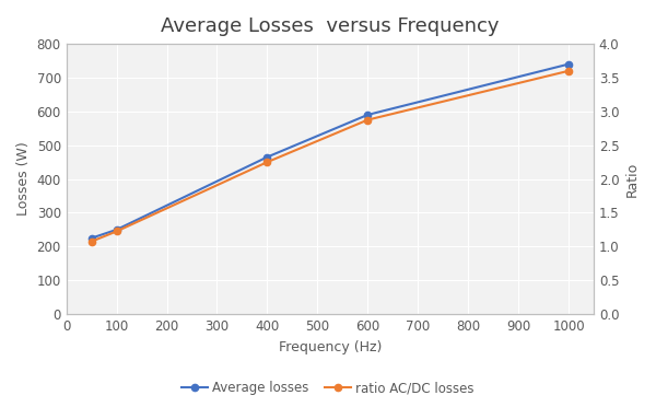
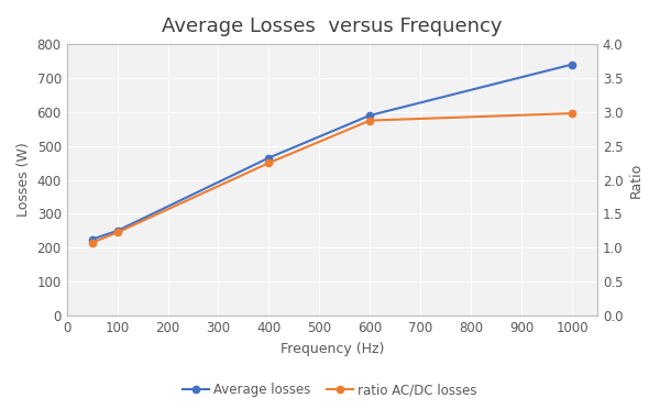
ratio AC/DC losses/1000: 3.60 -> 2.98
